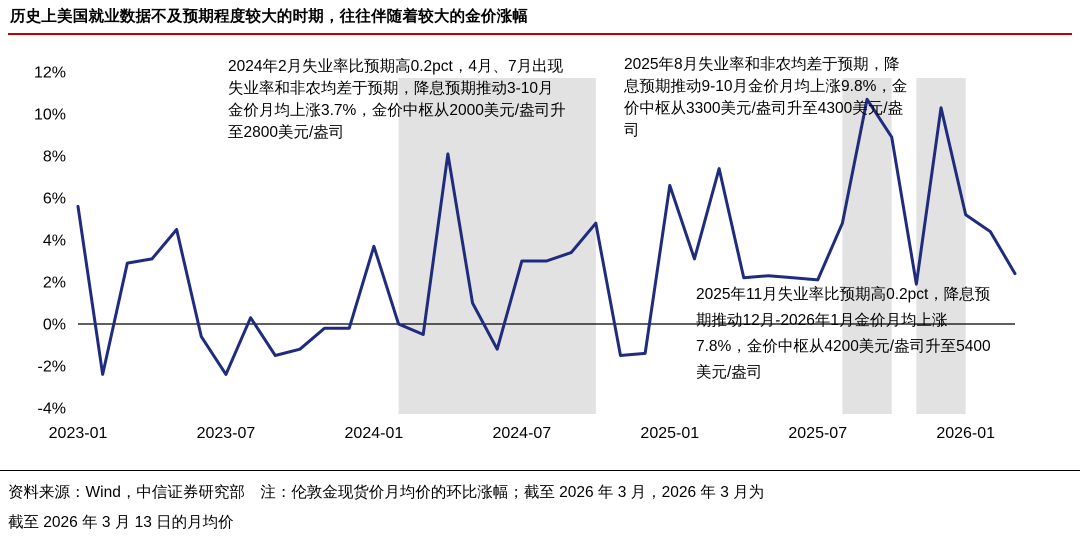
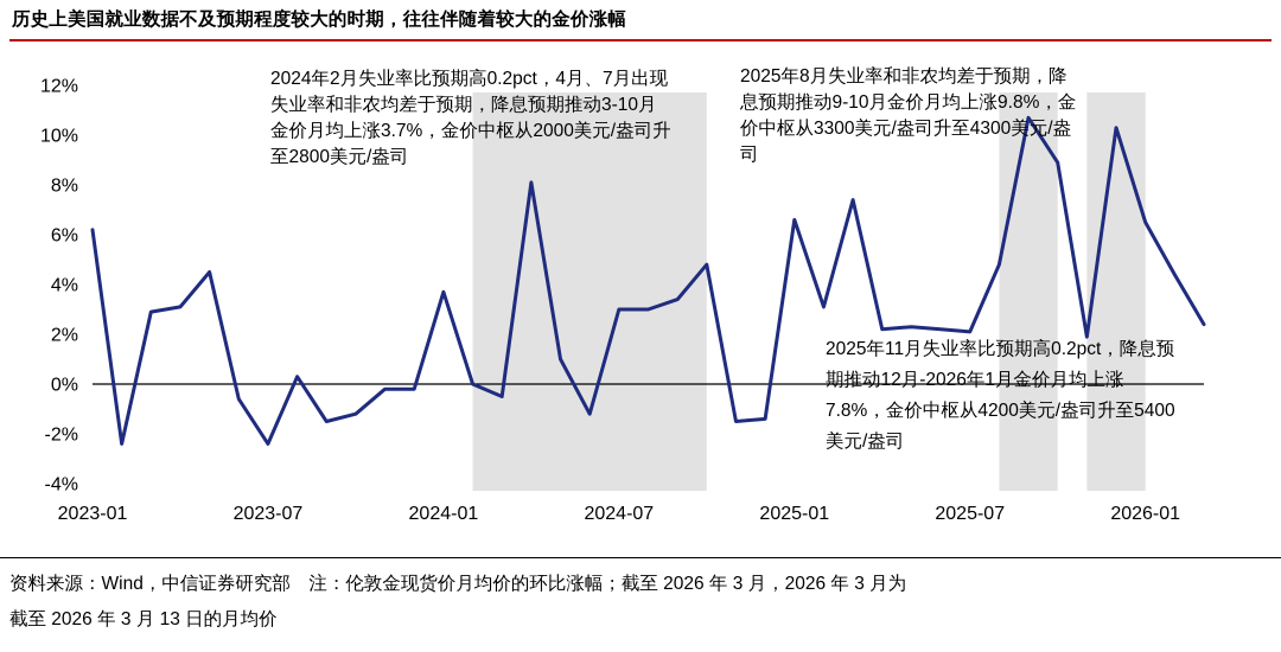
2023-01: 5.6% -> 6.2%
2026-01: 5.2% -> 6.5%
